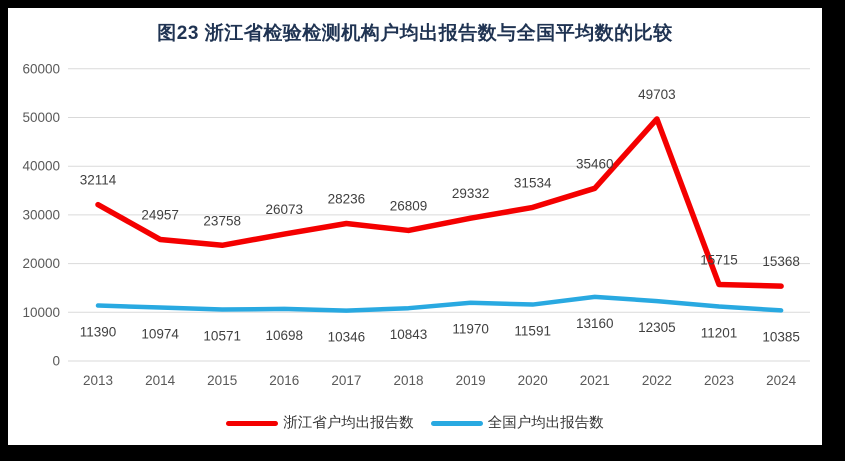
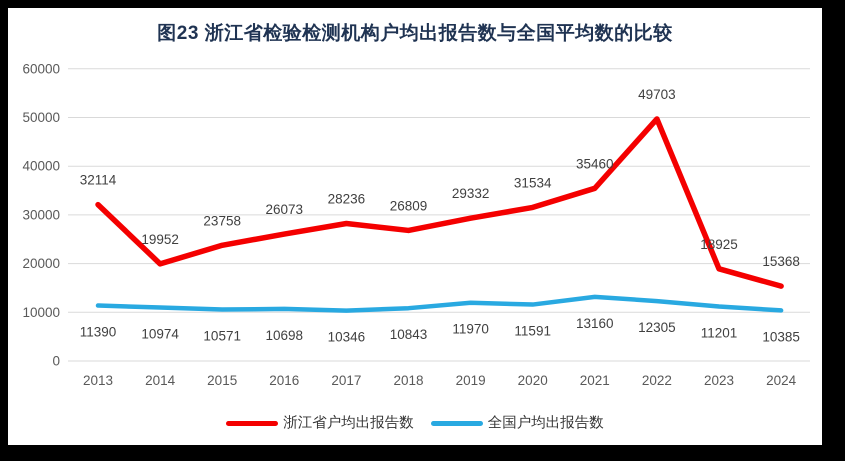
浙江省户均出报告数/2014: 24957 -> 19952
浙江省户均出报告数/2023: 15715 -> 18925
